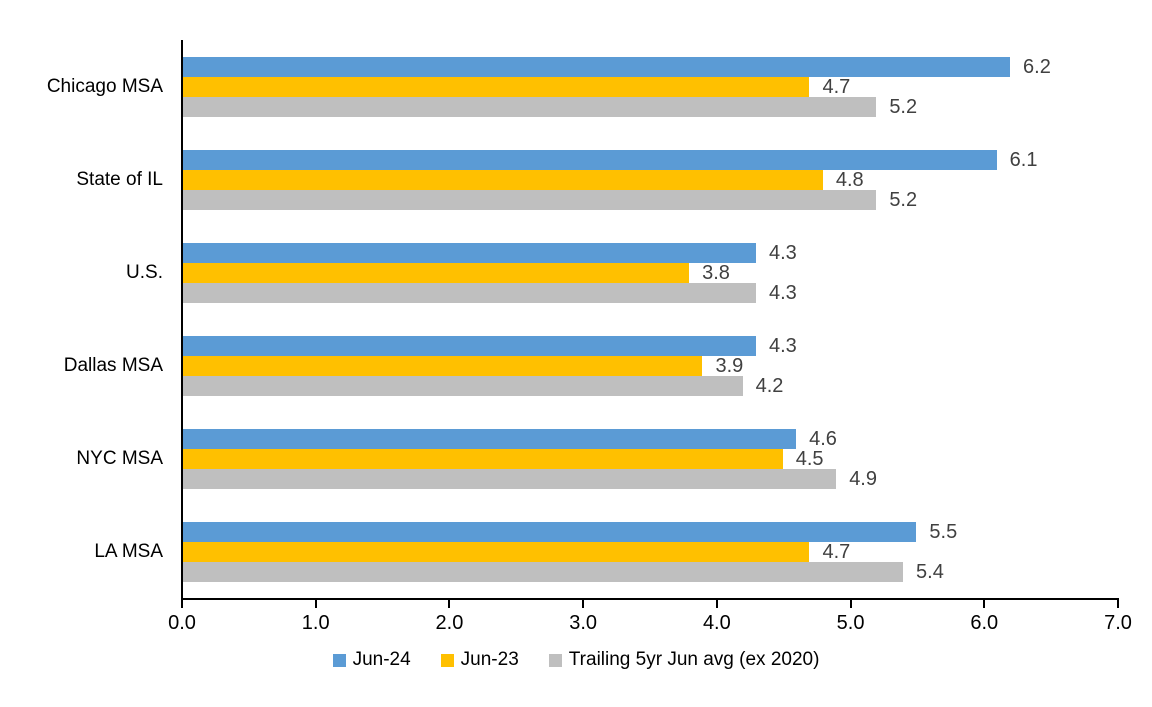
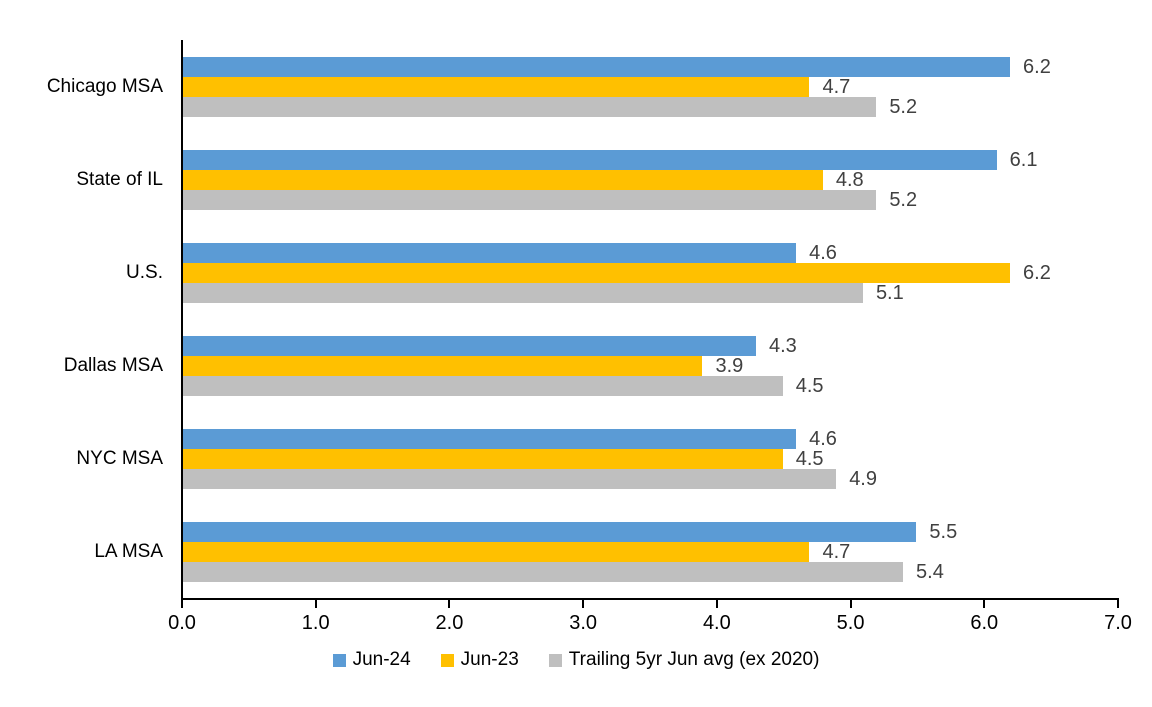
Jun-24/U.S.: 4.3 -> 4.6
Jun-23/U.S.: 3.8 -> 6.2
Trailing 5yr Jun avg (ex 2020)/U.S.: 4.3 -> 5.1
Trailing 5yr Jun avg (ex 2020)/Dallas MSA: 4.2 -> 4.5
